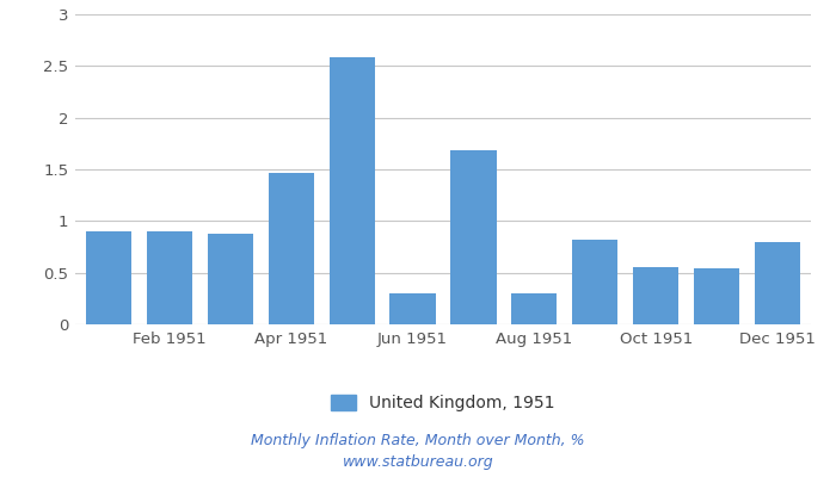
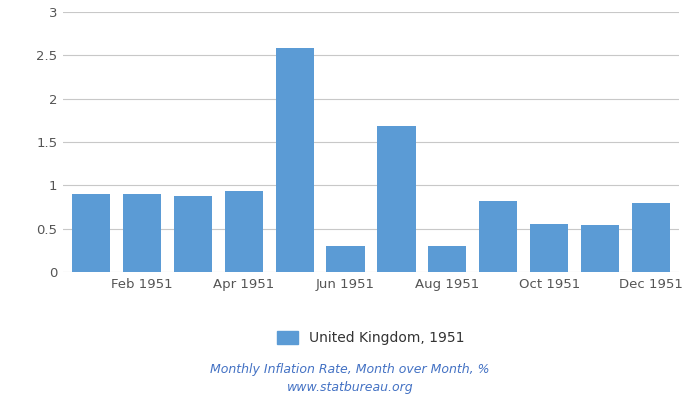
Apr 1951: 1.46 -> 0.94
